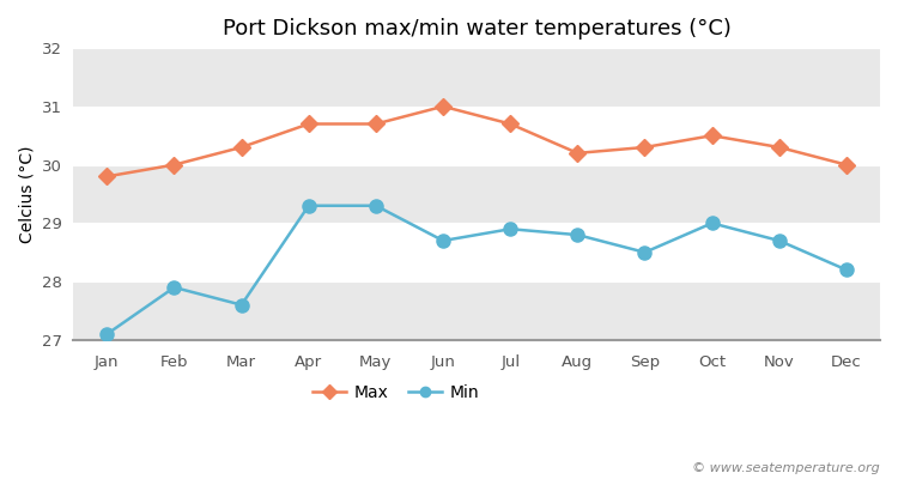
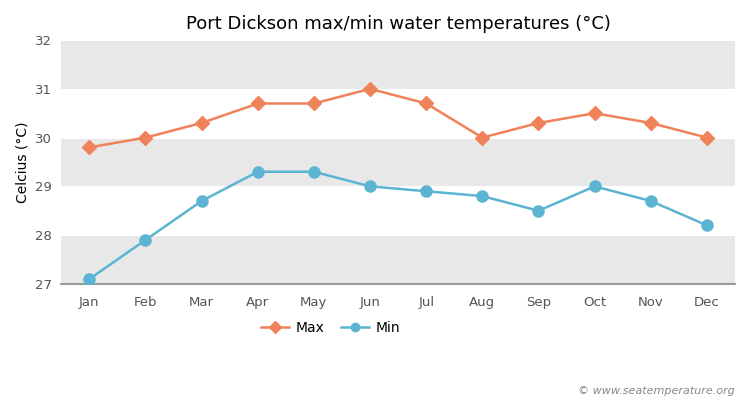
Min/Mar: 27.6 -> 28.7
Min/Jun: 28.7 -> 29.0
Max/Aug: 30.2 -> 30.0
